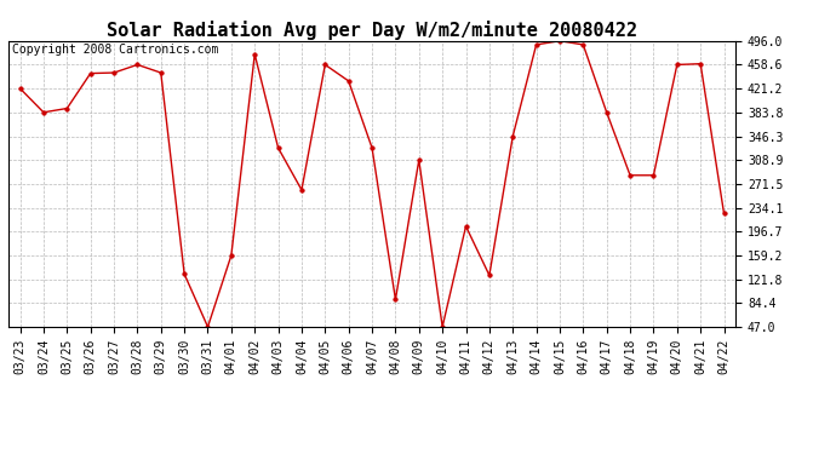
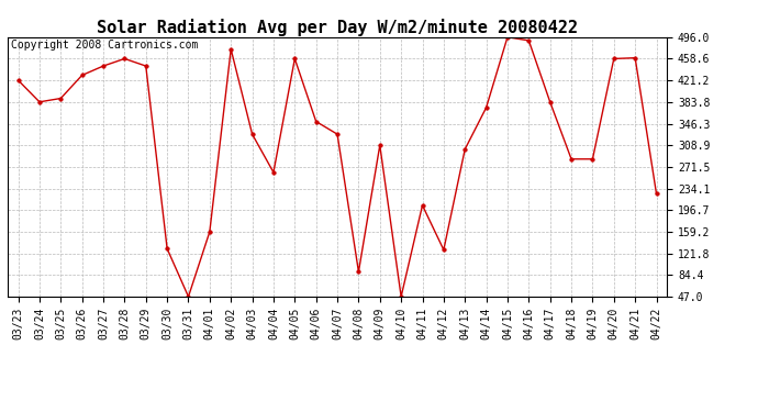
03/26: 445 -> 430
04/06: 433 -> 350
04/13: 346 -> 302
04/14: 490 -> 374
